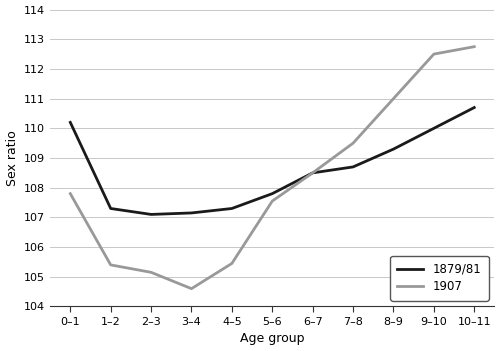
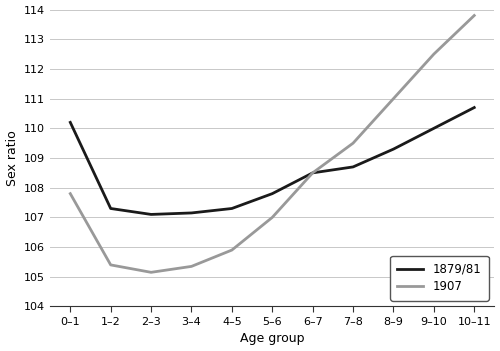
1907/3–4: 104.60 -> 105.35
1907/4–5: 105.45 -> 105.90
1907/5–6: 107.55 -> 107.00
1907/10–11: 112.75 -> 113.80
